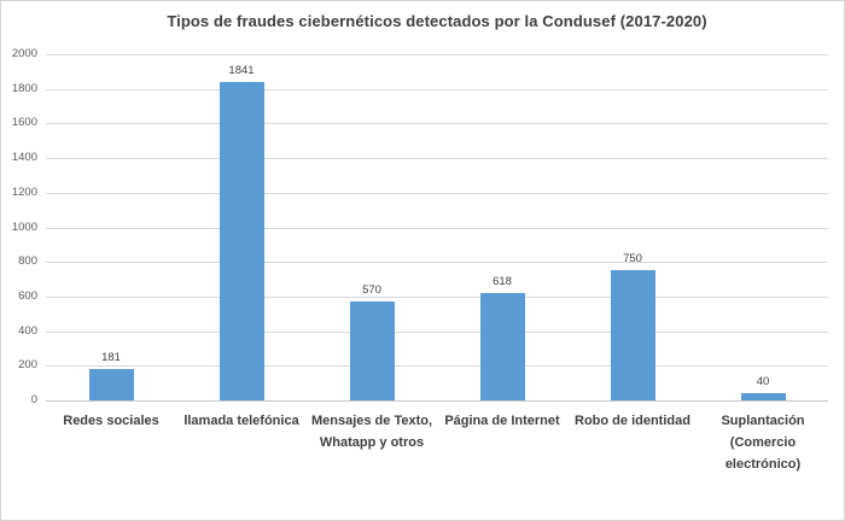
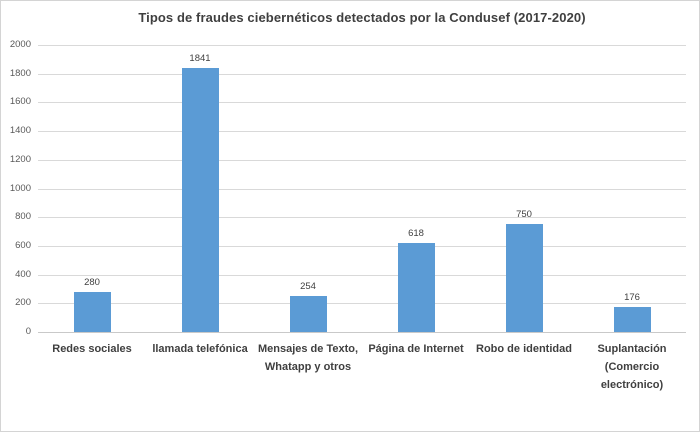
Redes sociales: 181 -> 280
Mensajes de Texto, Whatapp y otros: 570 -> 254
Suplantación (Comercio electrónico): 40 -> 176
